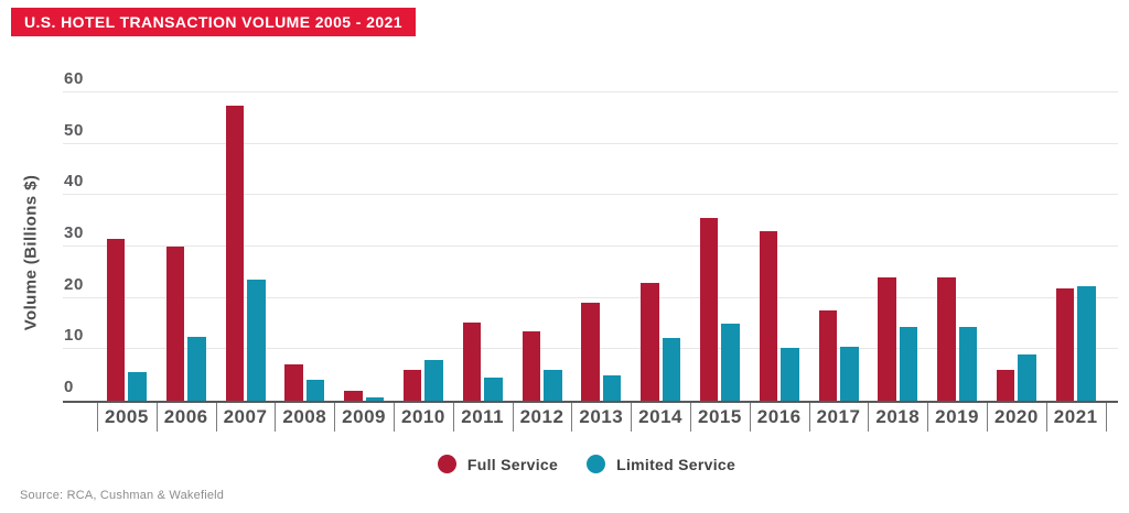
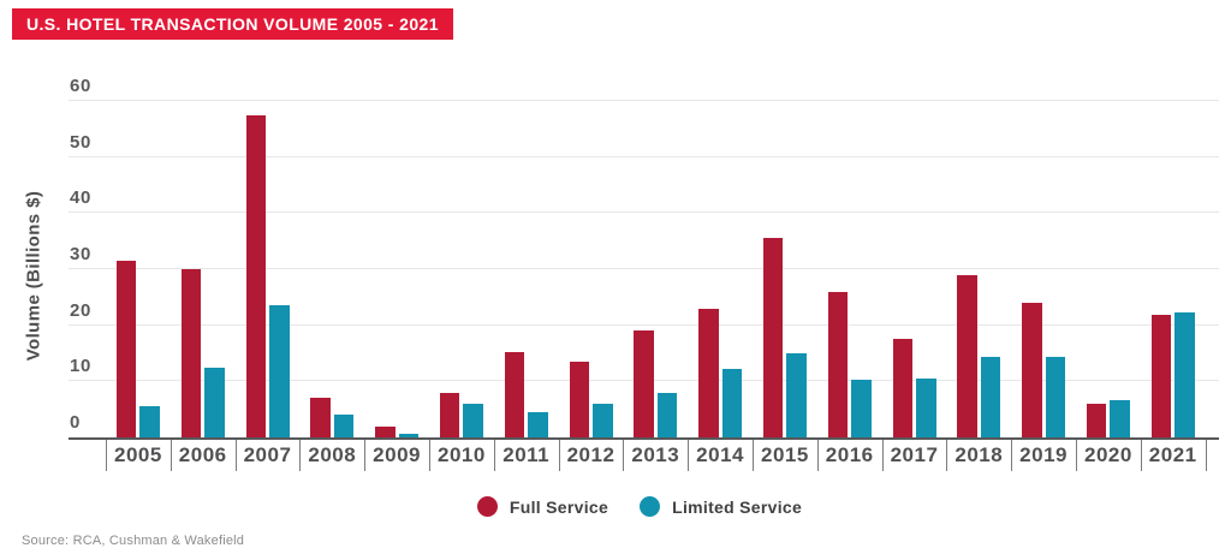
Full Service/2010: 6 -> 8
Limited Service/2010: 8 -> 6
Limited Service/2013: 5 -> 8
Full Service/2016: 33 -> 26
Full Service/2018: 24 -> 29
Limited Service/2020: 9 -> 7
